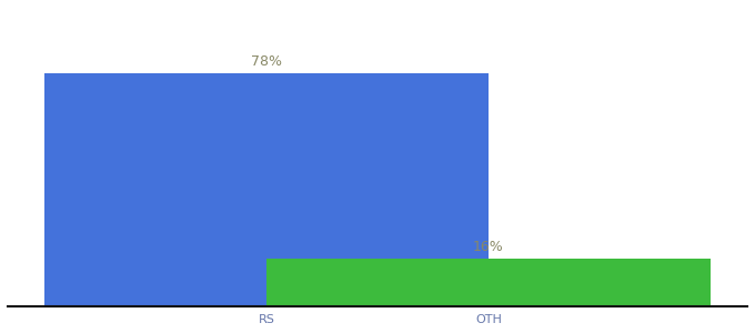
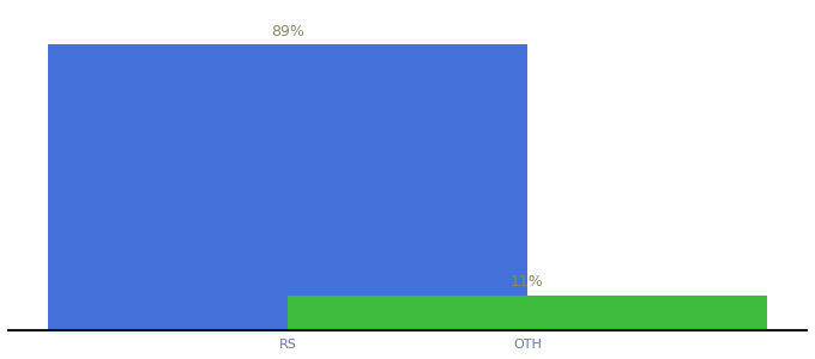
RS: 78% -> 89%
OTH: 16% -> 11%
